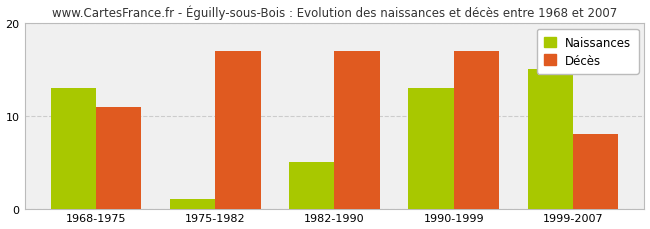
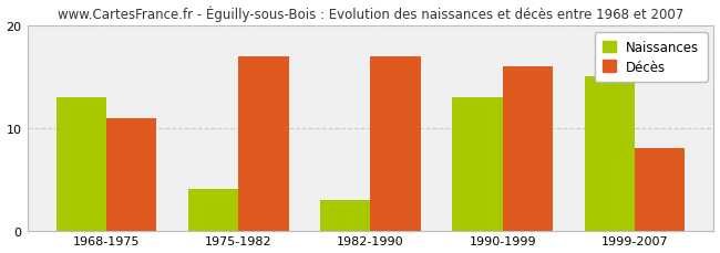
Naissances/1975-1982: 1 -> 4
Naissances/1982-1990: 5 -> 3
Décès/1990-1999: 17 -> 16
